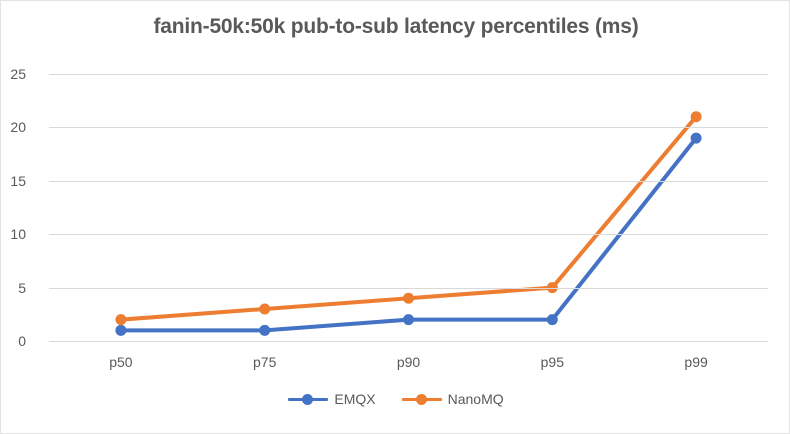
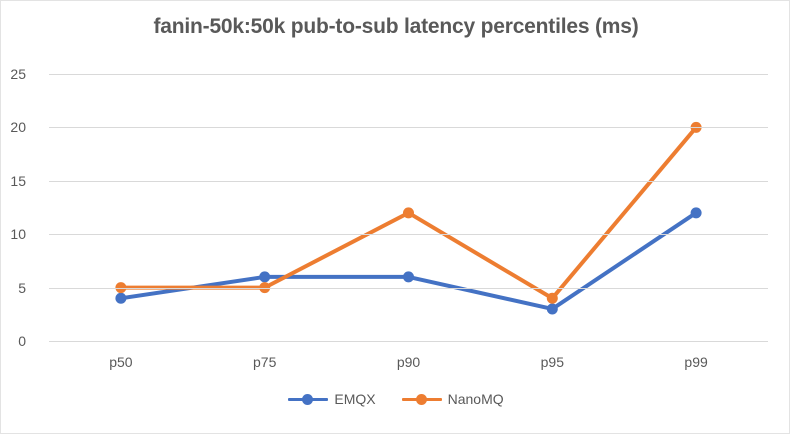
EMQX/p50: 1 -> 4
NanoMQ/p50: 2 -> 5
EMQX/p75: 1 -> 6
NanoMQ/p75: 3 -> 5
EMQX/p90: 2 -> 6
NanoMQ/p90: 4 -> 12
EMQX/p95: 2 -> 3
NanoMQ/p95: 5 -> 4
EMQX/p99: 19 -> 12
NanoMQ/p99: 21 -> 20
